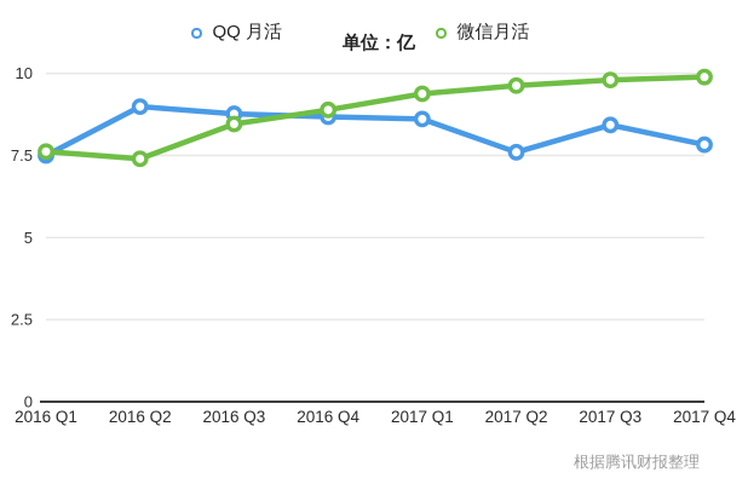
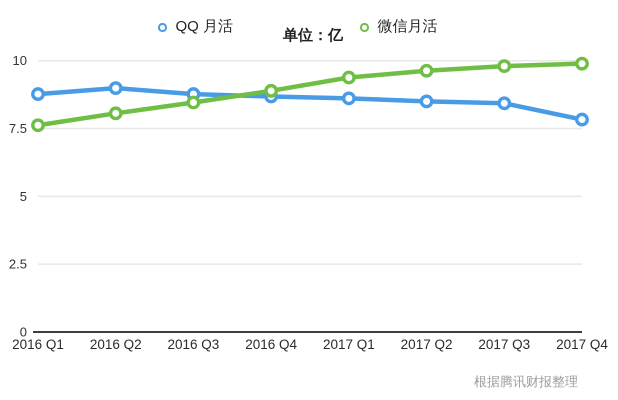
QQ 月活/2016 Q1: 7.5 -> 8.8
微信月活/2016 Q2: 7.4 -> 8.1
QQ 月活/2017 Q2: 7.6 -> 8.5
